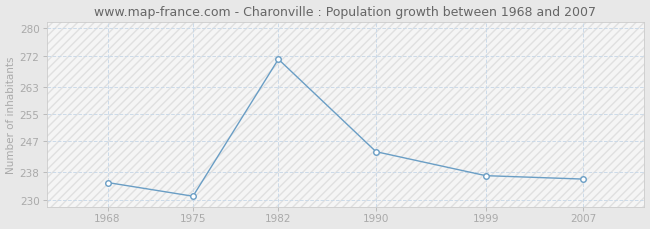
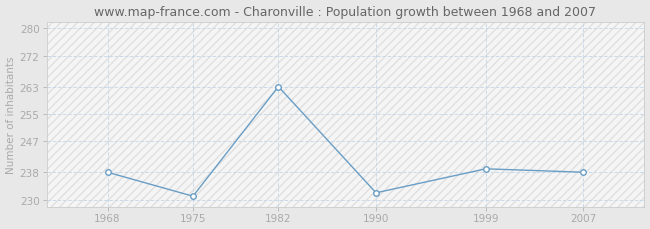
1968: 235 -> 238
1982: 271 -> 263
1990: 244 -> 232
1999: 237 -> 239
2007: 236 -> 238
